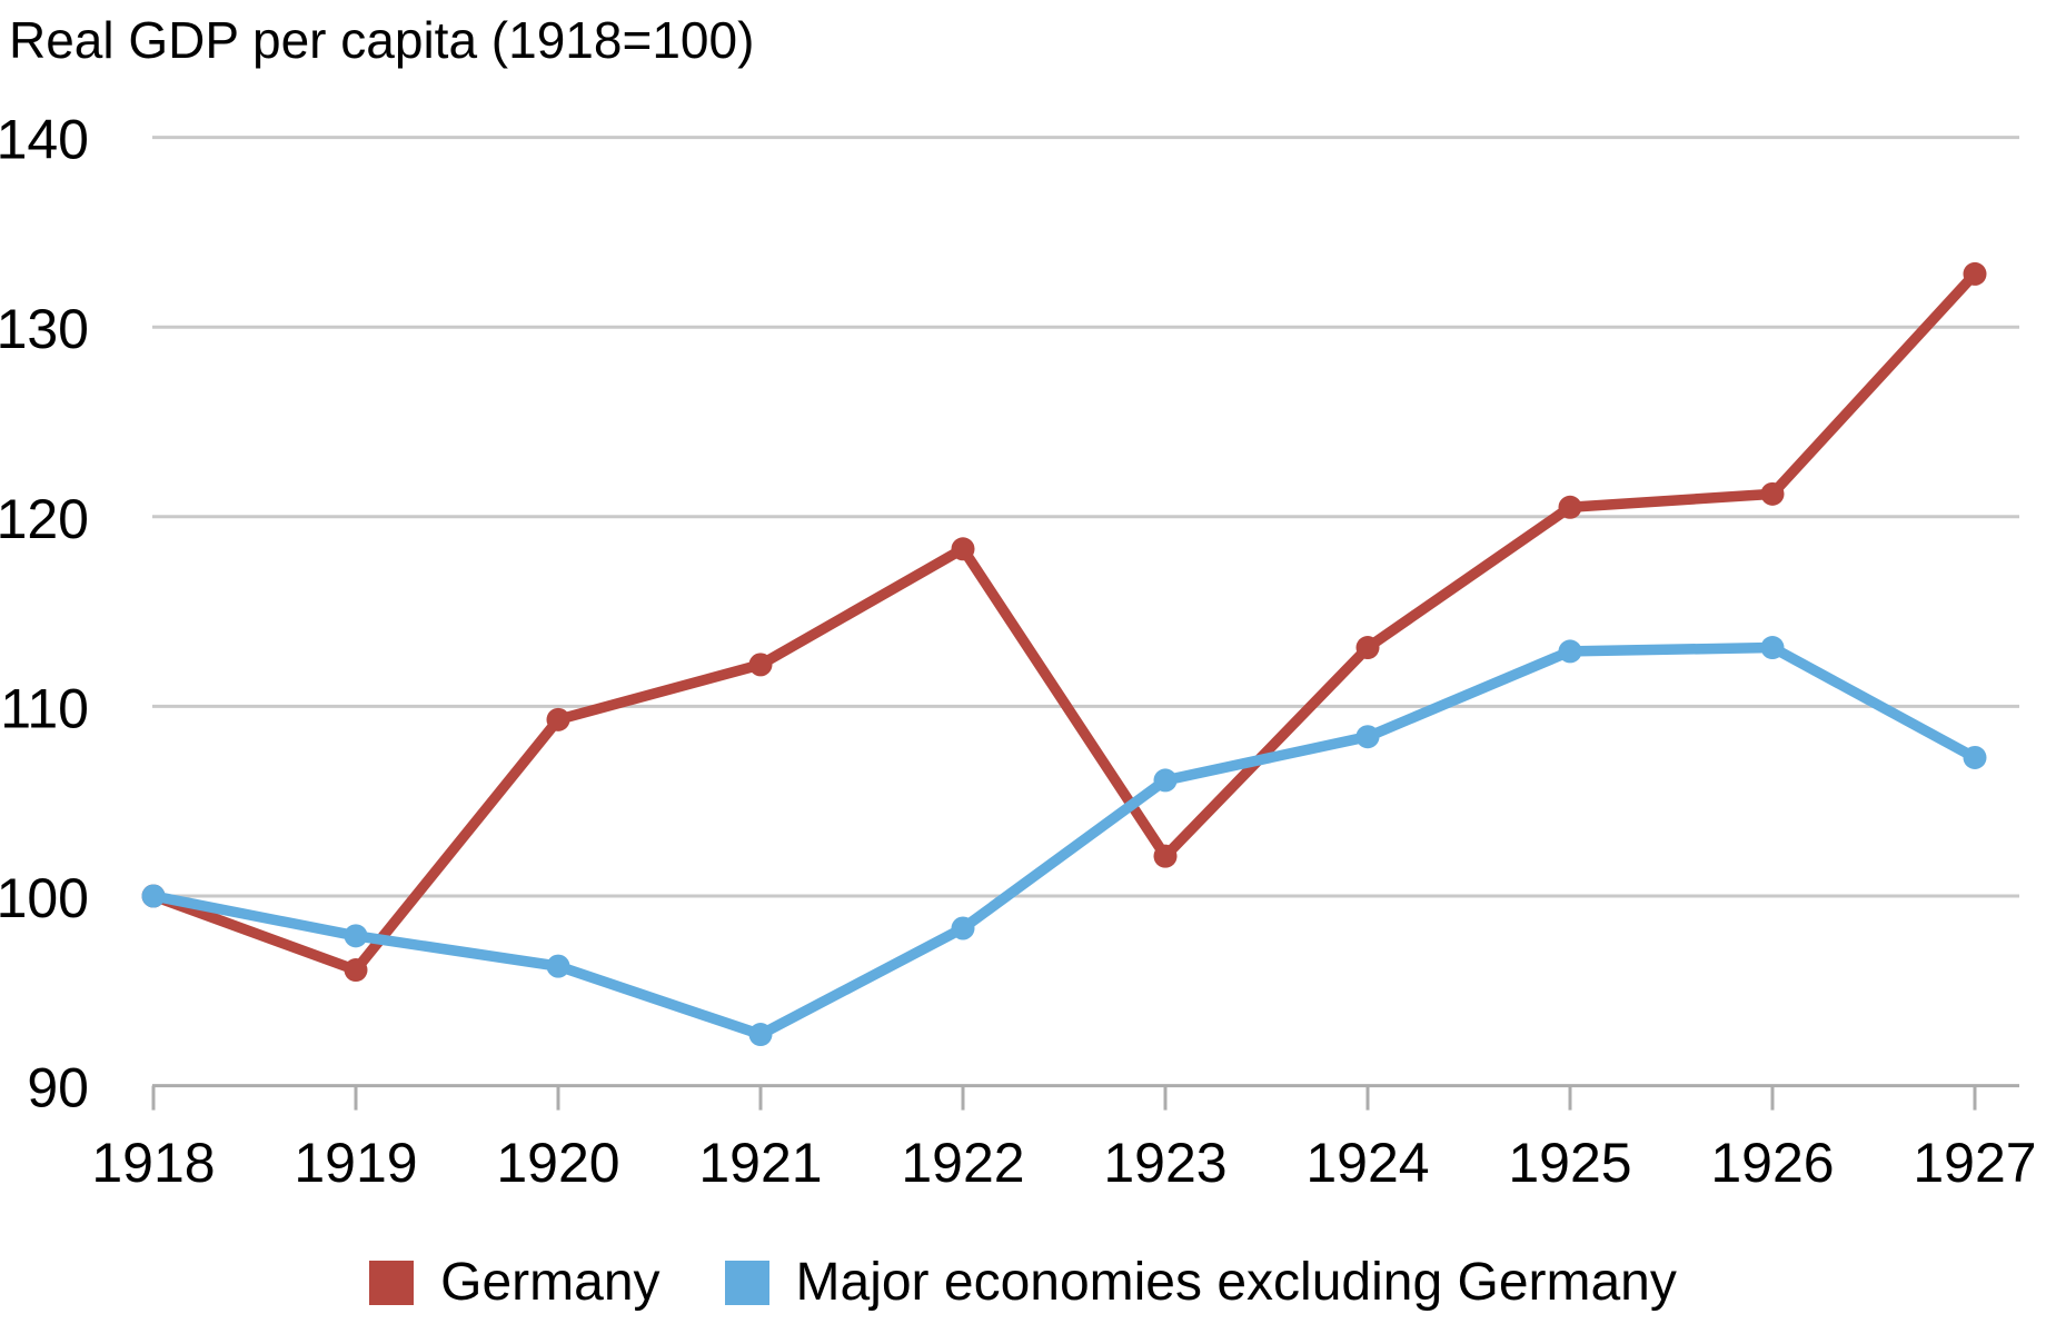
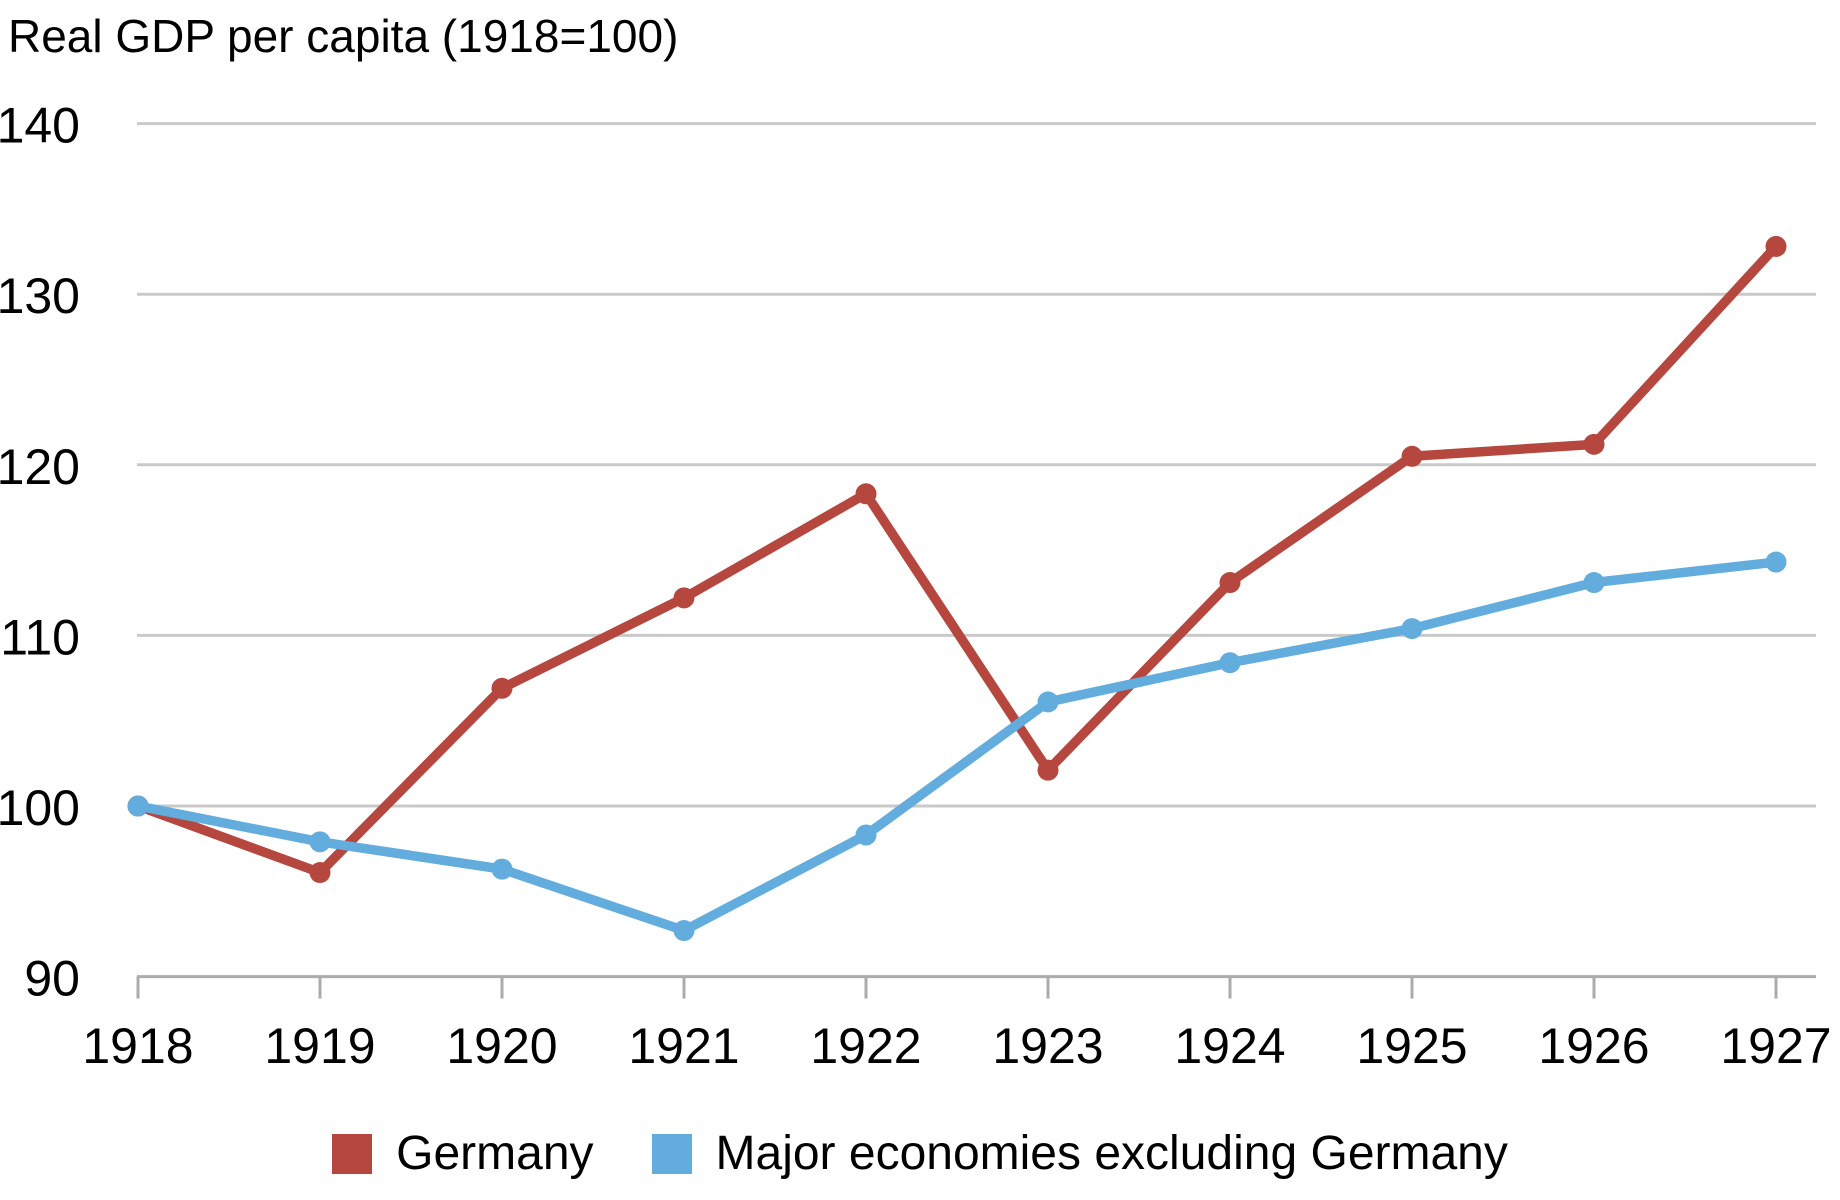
Germany/1920: 109.3 -> 106.9
Major economies excluding Germany/1925: 112.9 -> 110.4
Major economies excluding Germany/1927: 107.3 -> 114.3
